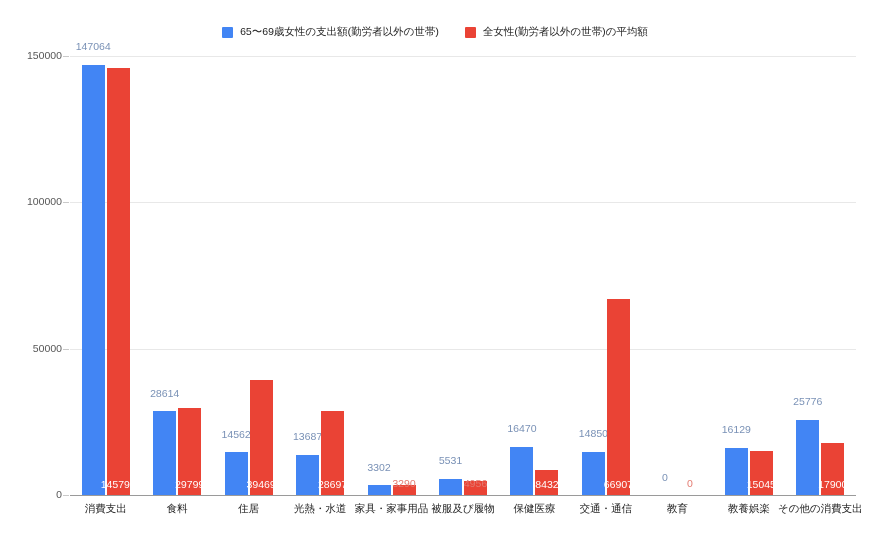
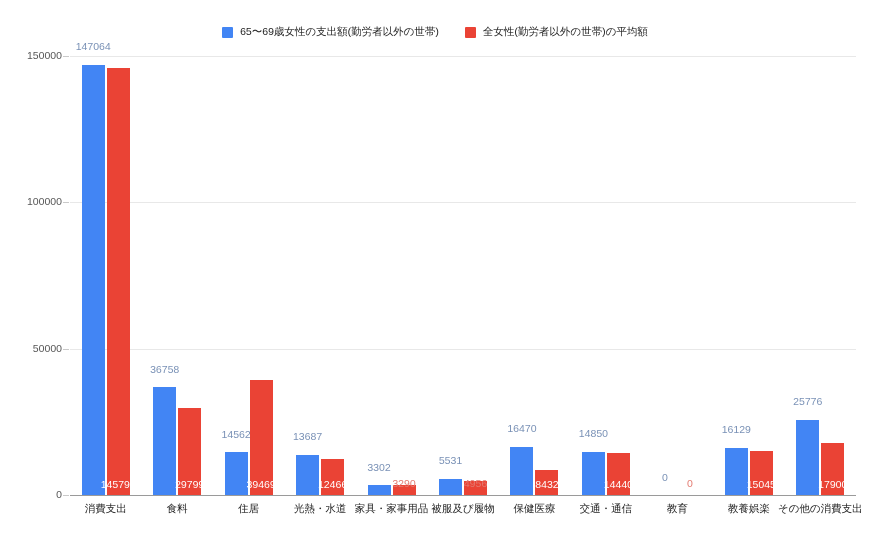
65〜69歳女性の支出額(勤労者以外の世帯)/食料: 28614 -> 36758
全女性(勤労者以外の世帯)の平均額/光熱・水道: 28697 -> 12466
全女性(勤労者以外の世帯)の平均額/交通・通信: 66907 -> 14440
